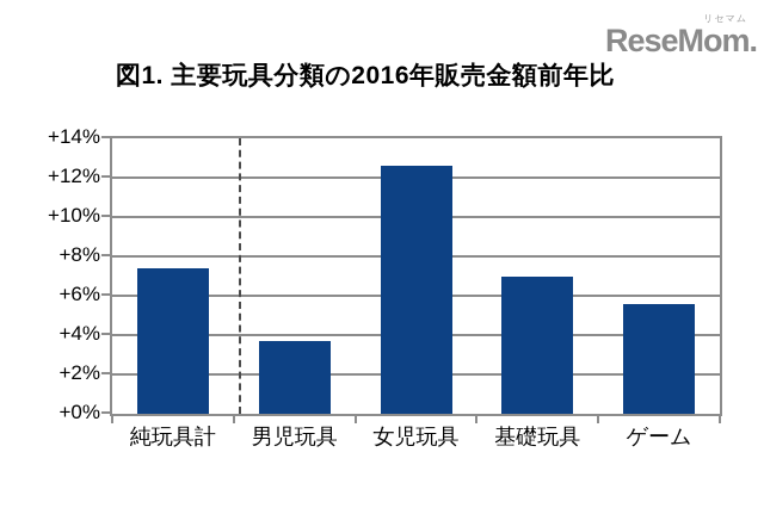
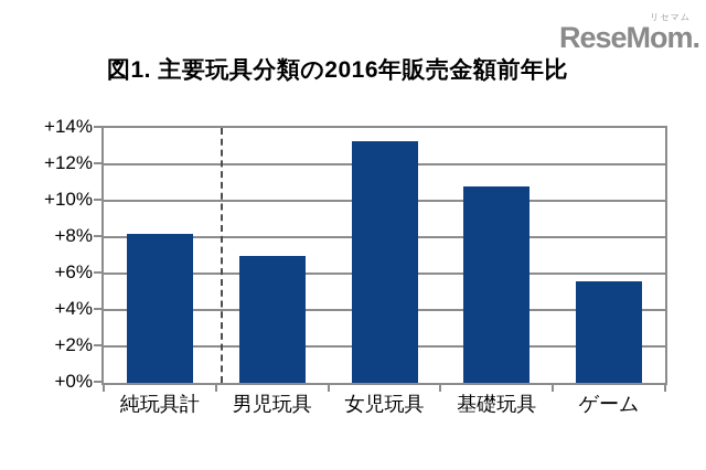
純玩具計: 7.4% -> 8.2%
男児玩具: 3.7% -> 7.0%
女児玩具: 12.6% -> 13.3%
基礎玩具: 7.0% -> 10.8%
